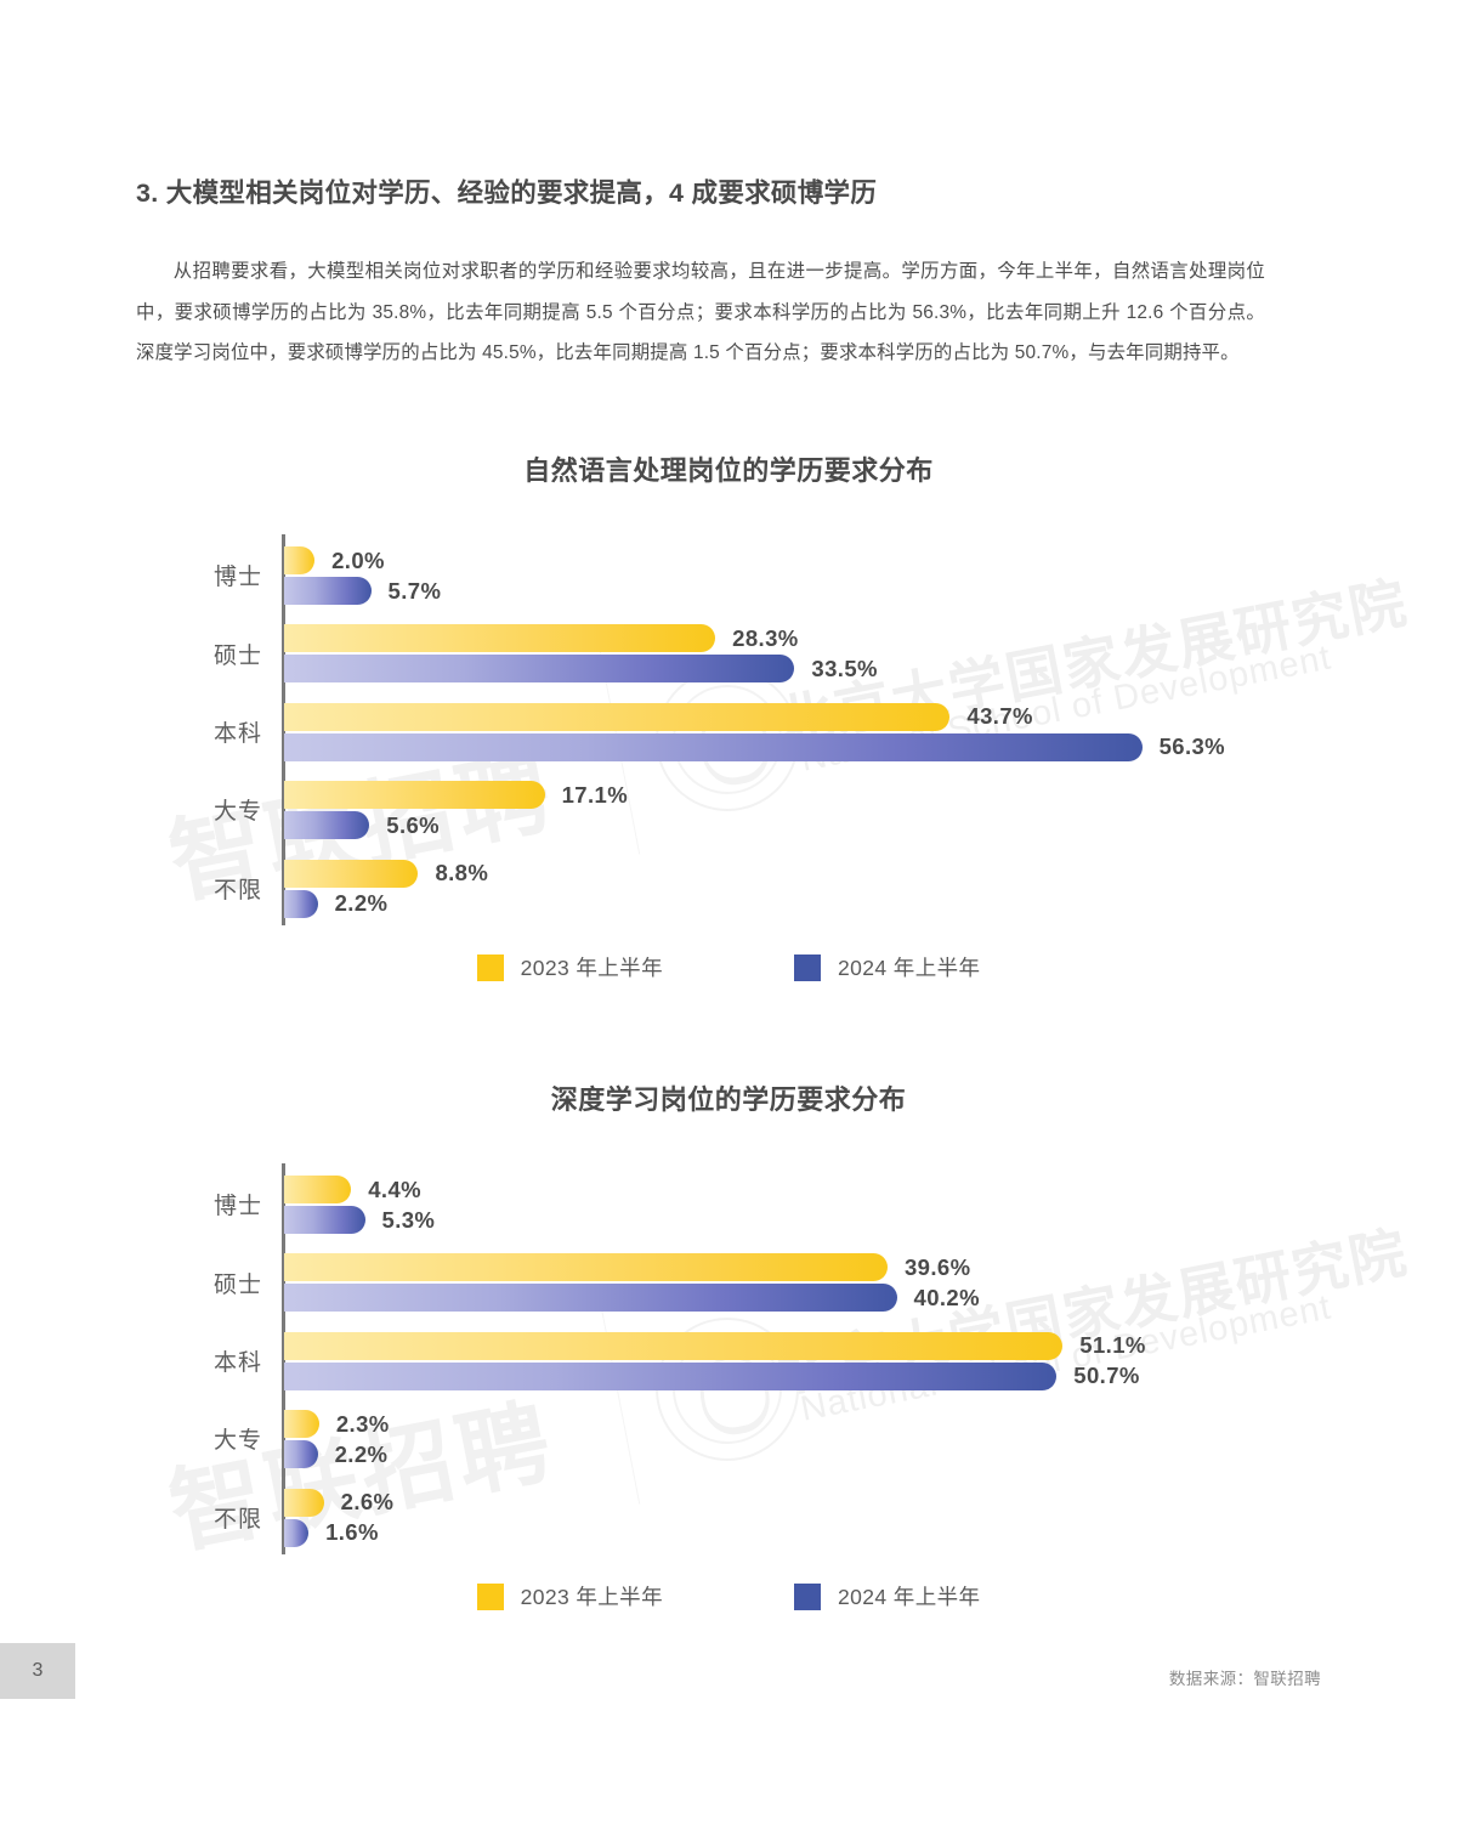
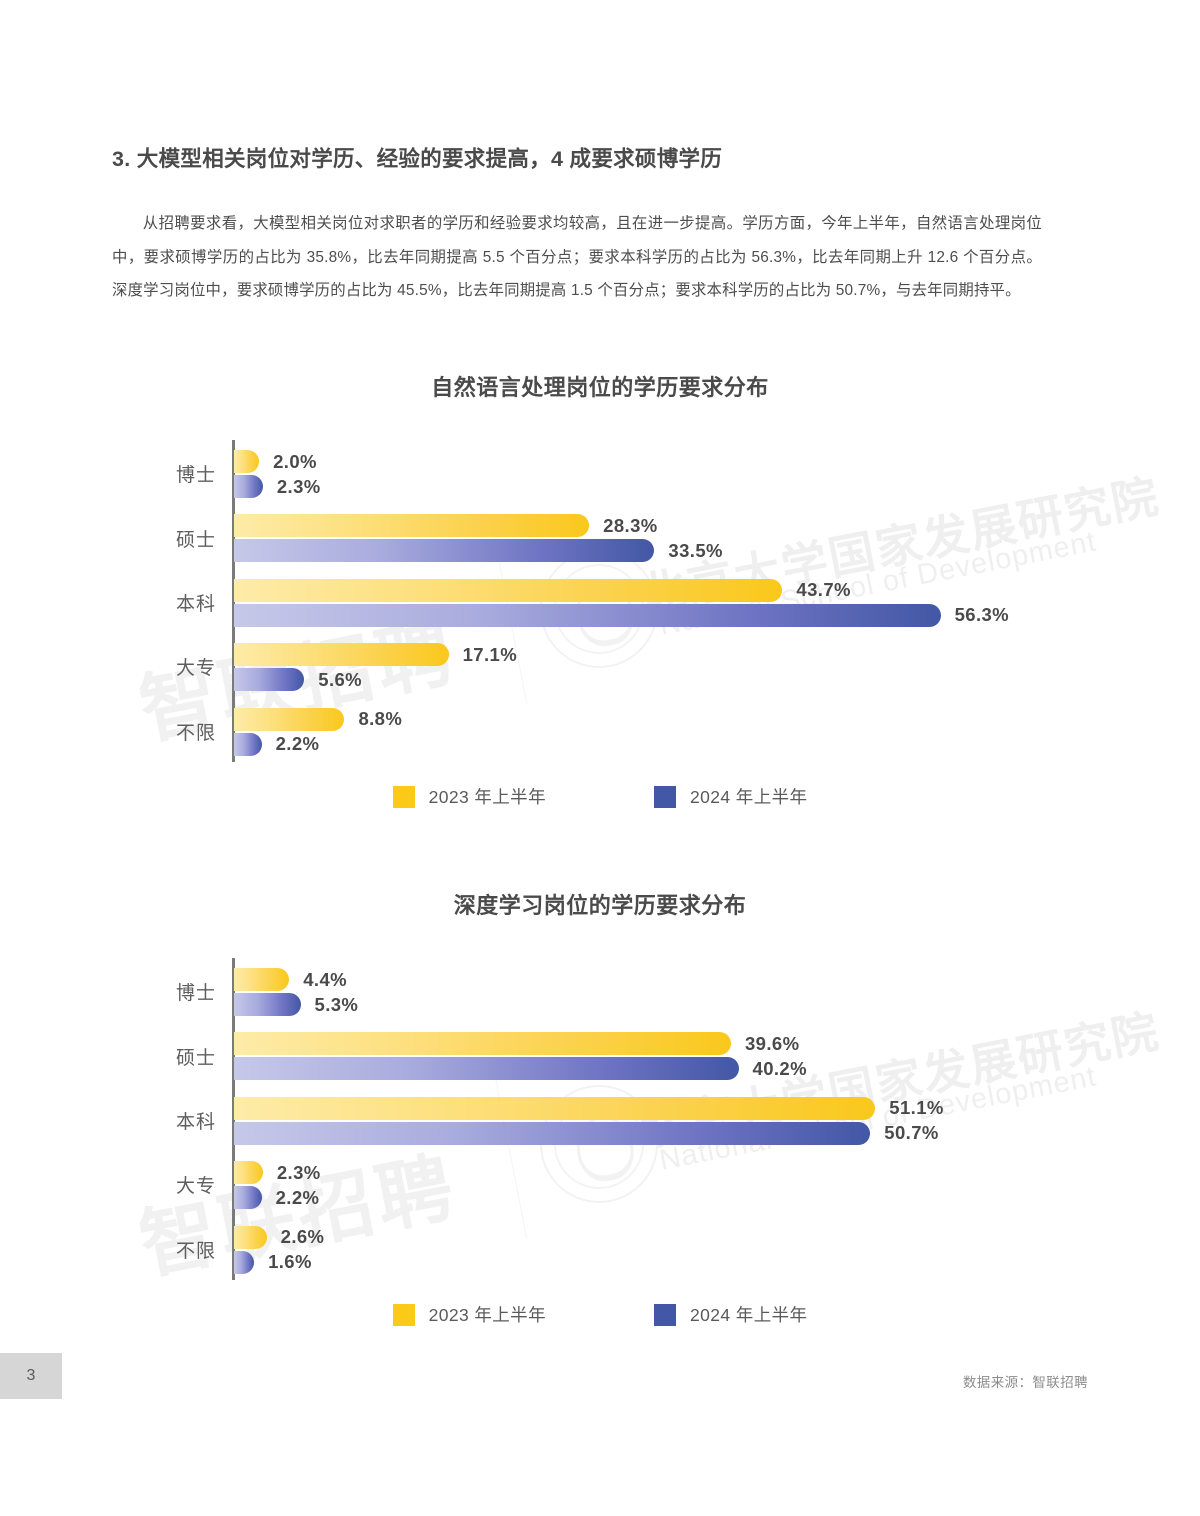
自然语言处理岗位的学历要求分布/2024 年上半年/博士: 5.7% -> 2.3%
